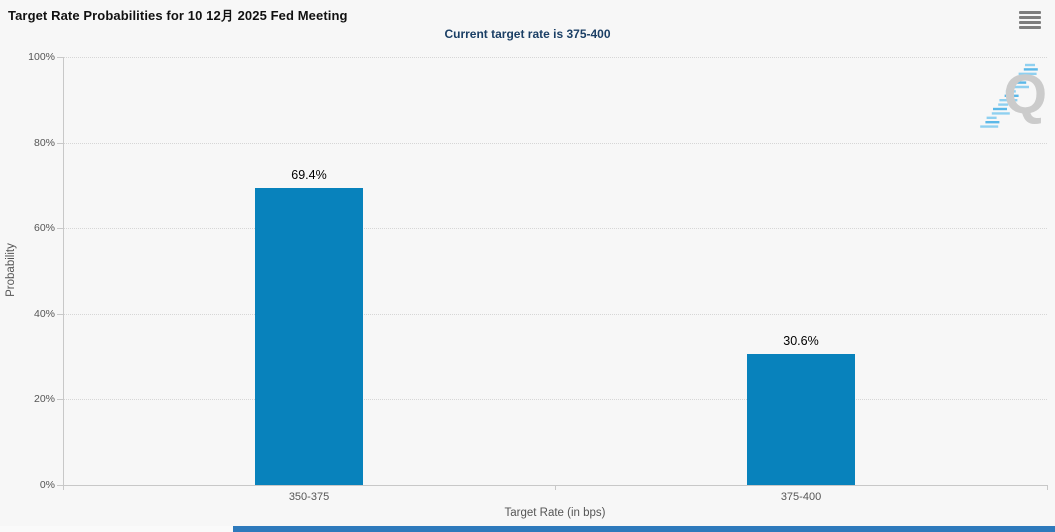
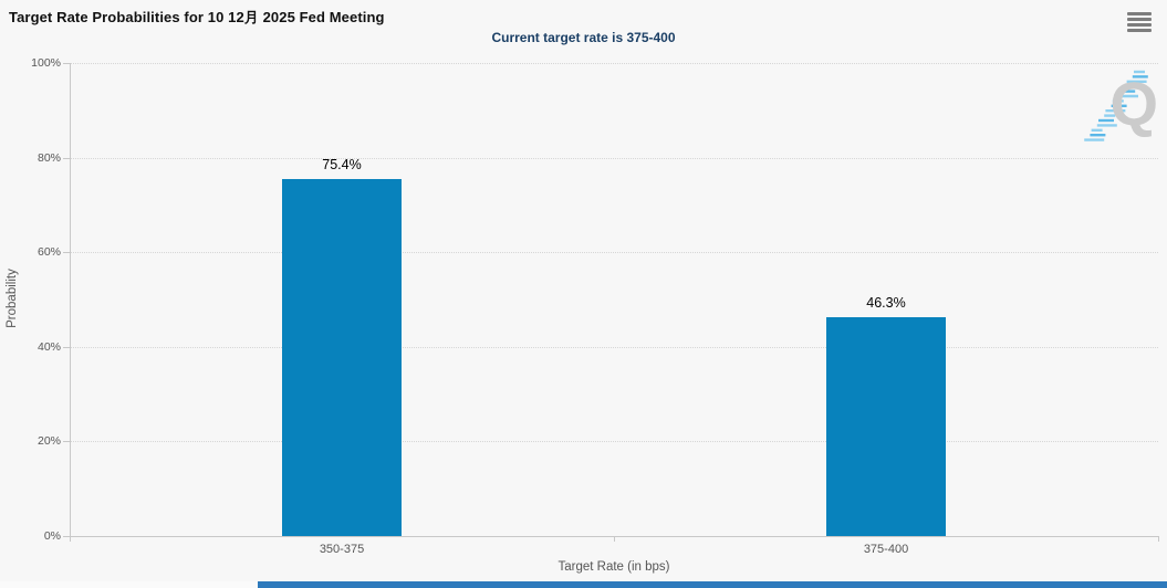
350-375: 69.4% -> 75.4%
375-400: 30.6% -> 46.3%
